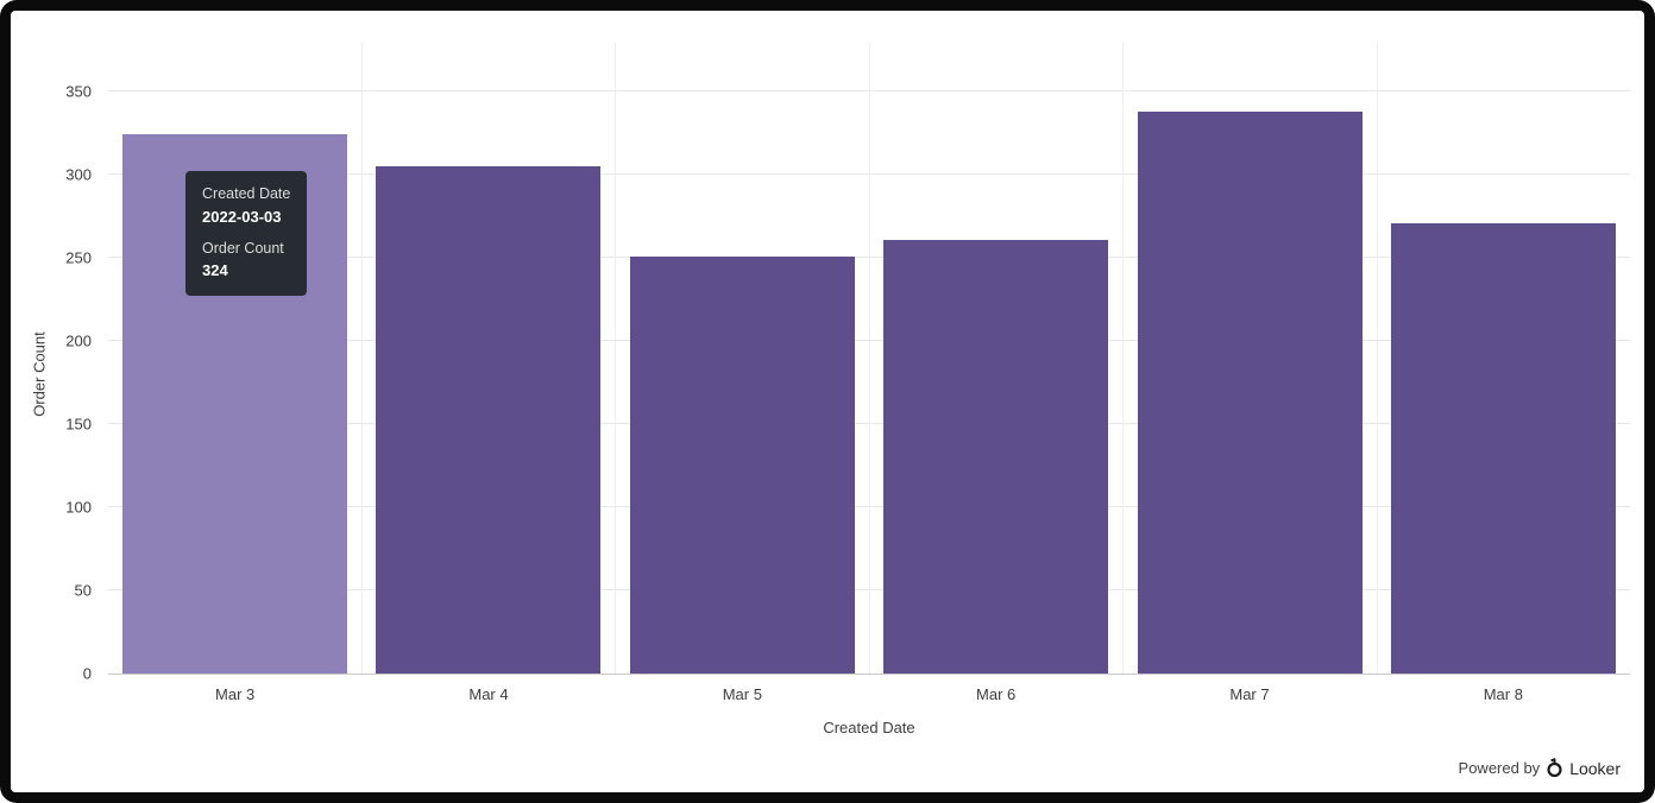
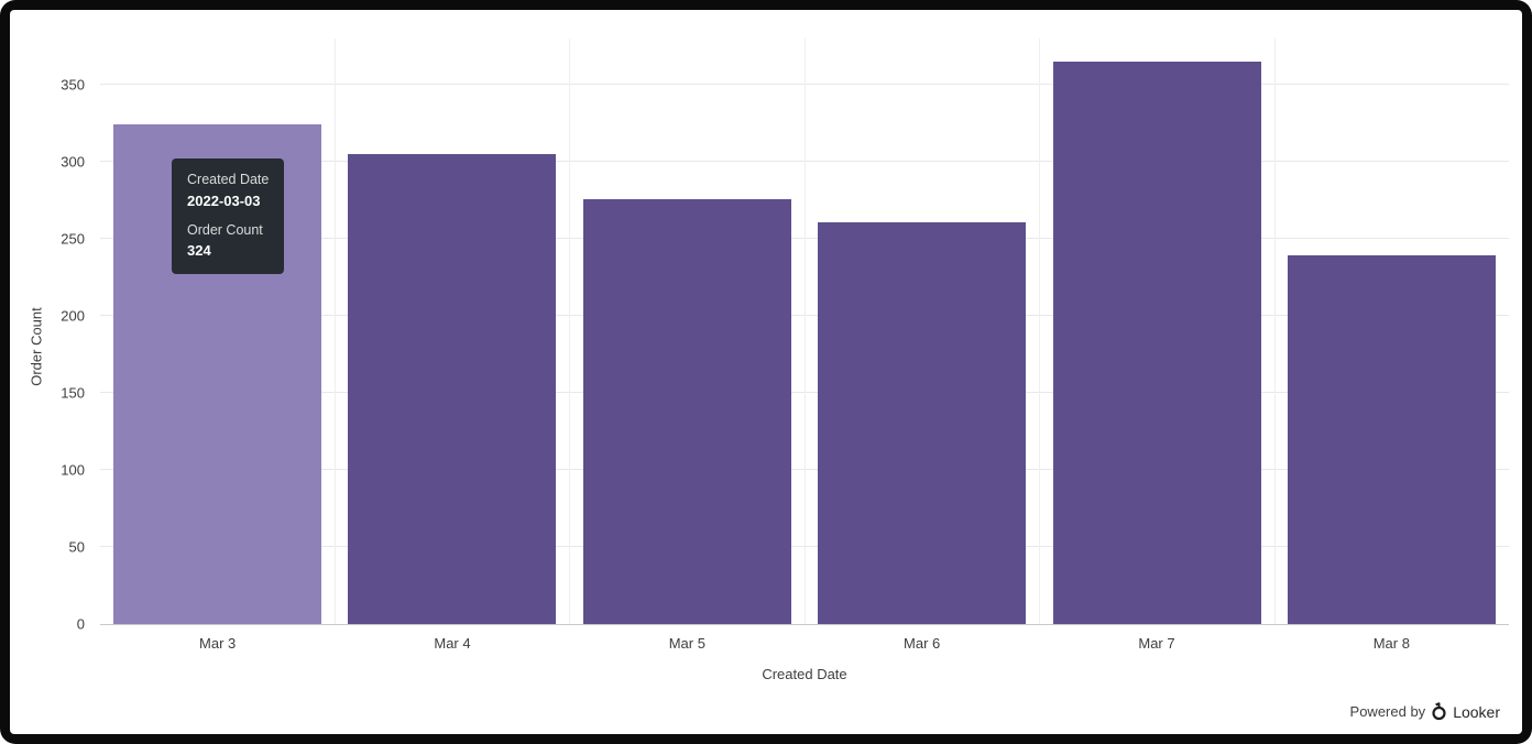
Mar 5: 251 -> 276
Mar 7: 338 -> 365
Mar 8: 271 -> 239
